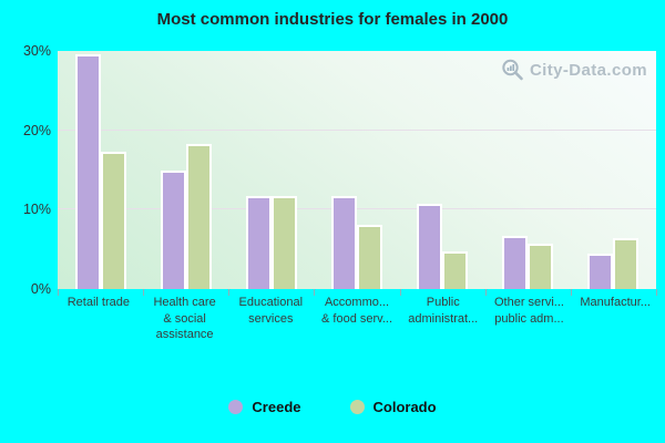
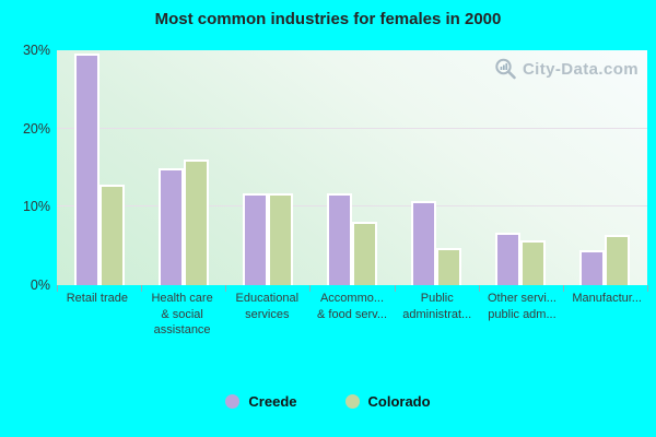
Colorado/Retail trade: 17% -> 12%
Colorado/Health care & social assistance: 18% -> 16%
